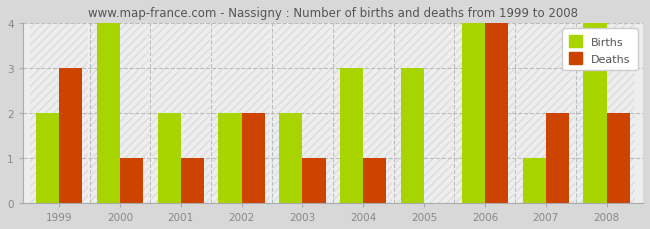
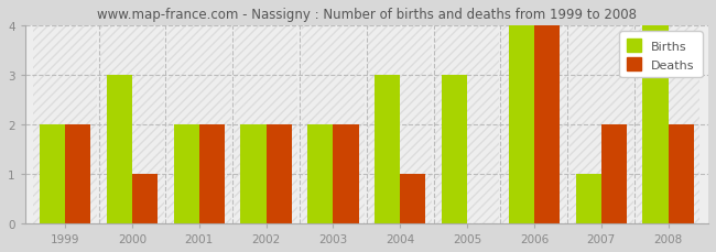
Deaths/1999: 3 -> 2
Births/2000: 4 -> 3
Deaths/2001: 1 -> 2
Deaths/2003: 1 -> 2
